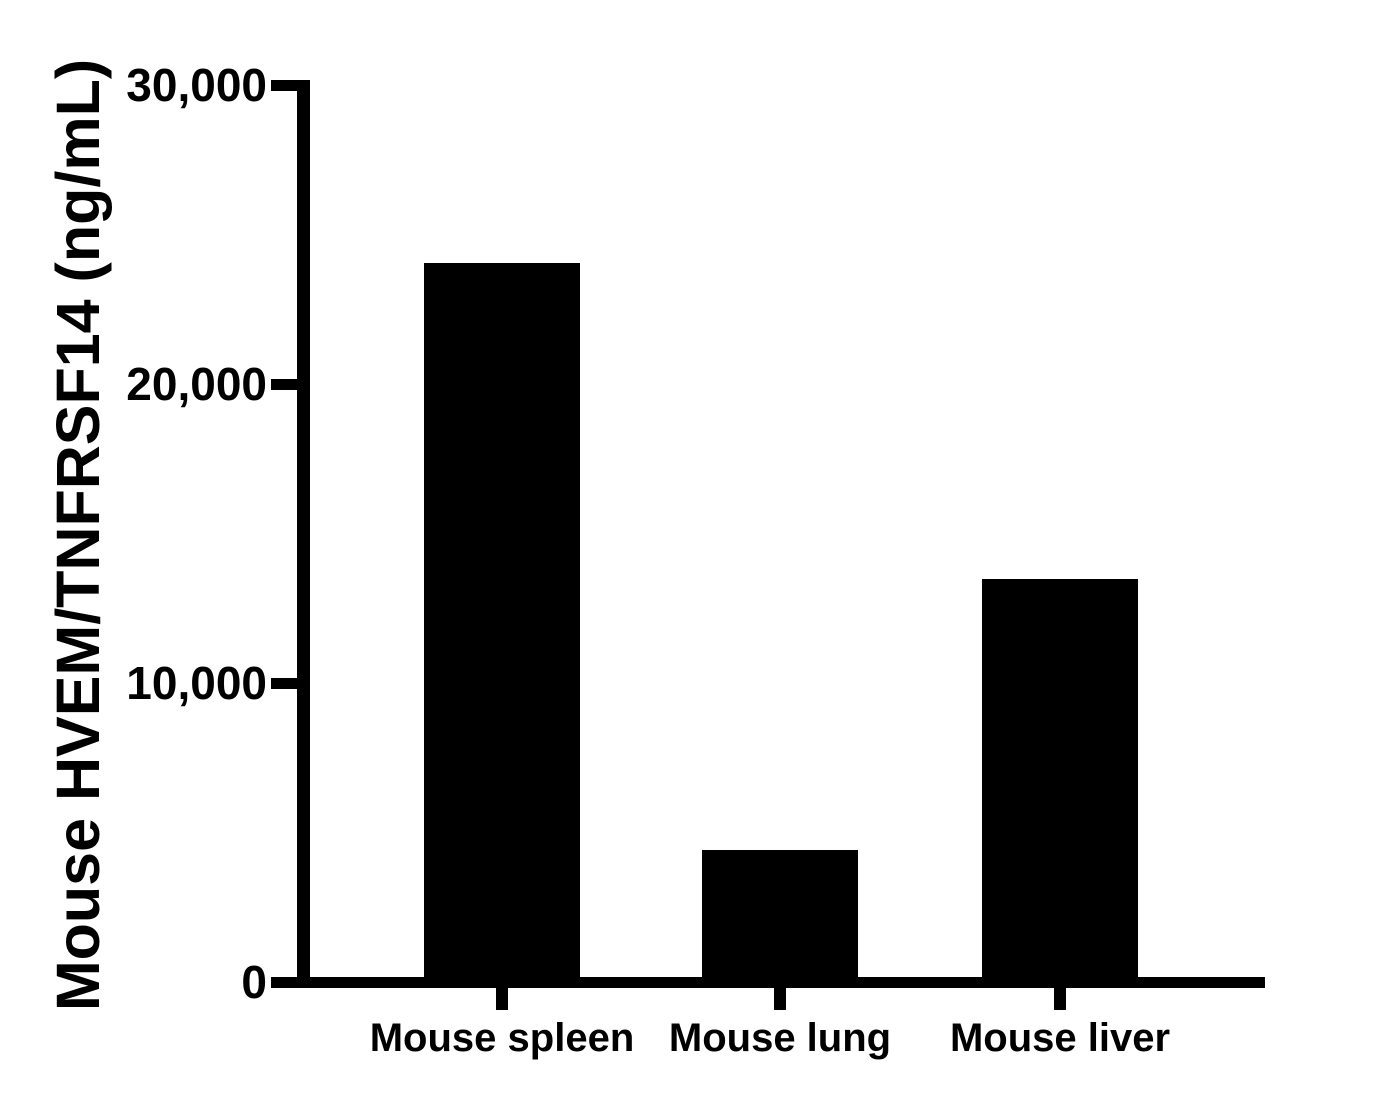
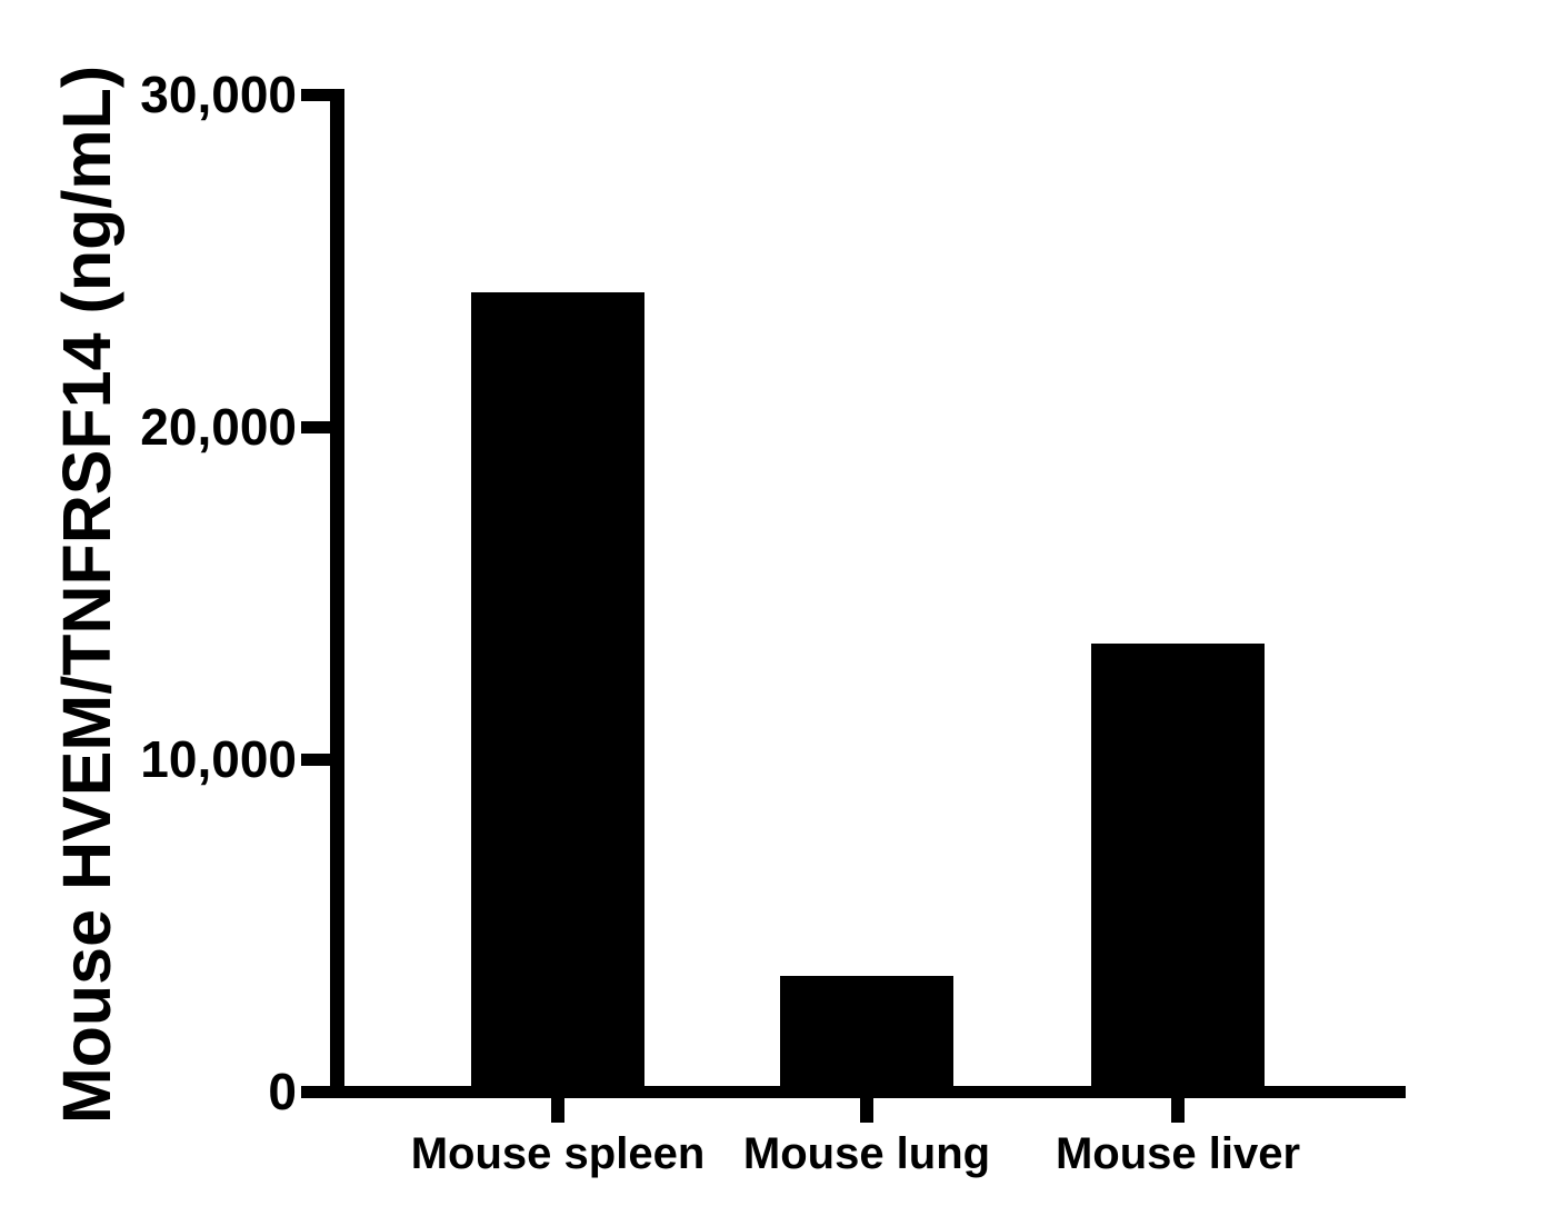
Mouse lung: 4400 -> 3500
